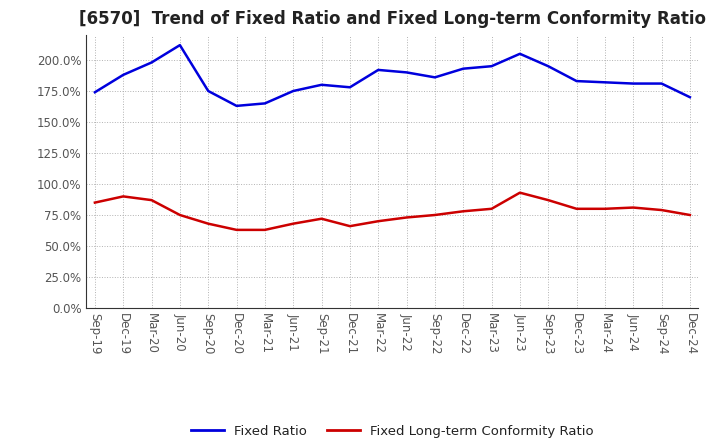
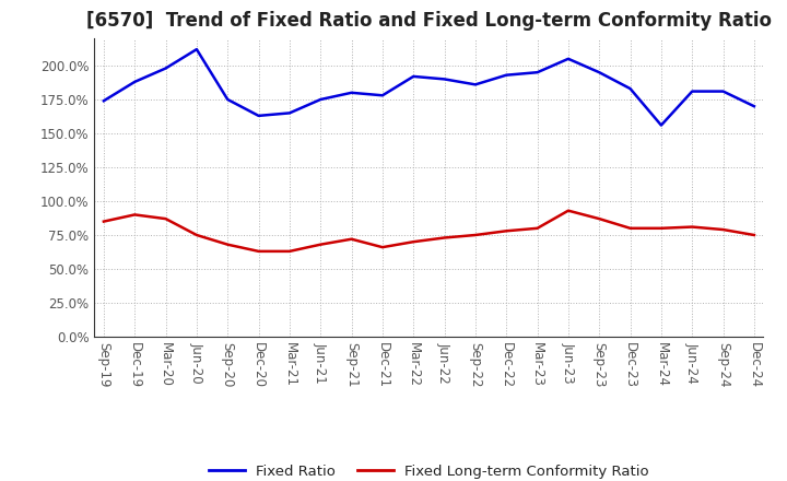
Fixed Ratio/Mar-24: 182% -> 156%
